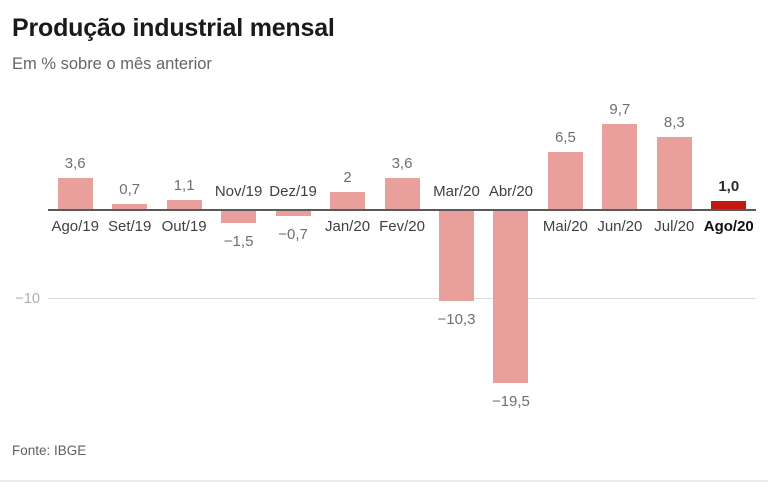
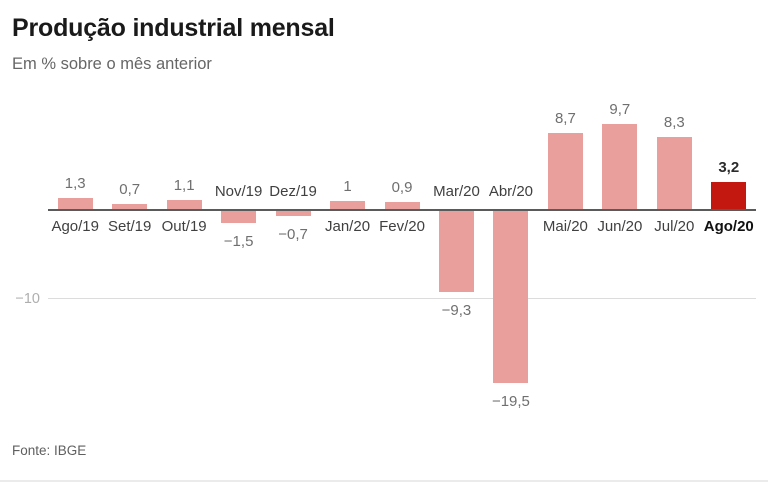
Ago/19: 3,6 -> 1,3
Jan/20: 2 -> 1
Fev/20: 3,6 -> 0,9
Mar/20: −10,3 -> −9,3
Mai/20: 6,5 -> 8,7
Ago/20: 1,0 -> 3,2
